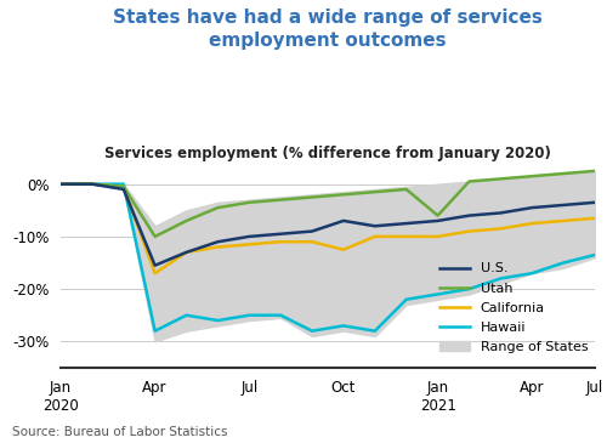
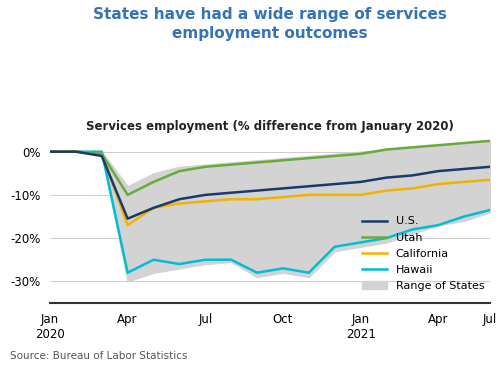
U.S./Oct: -7.0% -> -8.5%
California/Oct: -12.5% -> -10.5%
Utah/Jan 2021: -6.0% -> -0.5%
